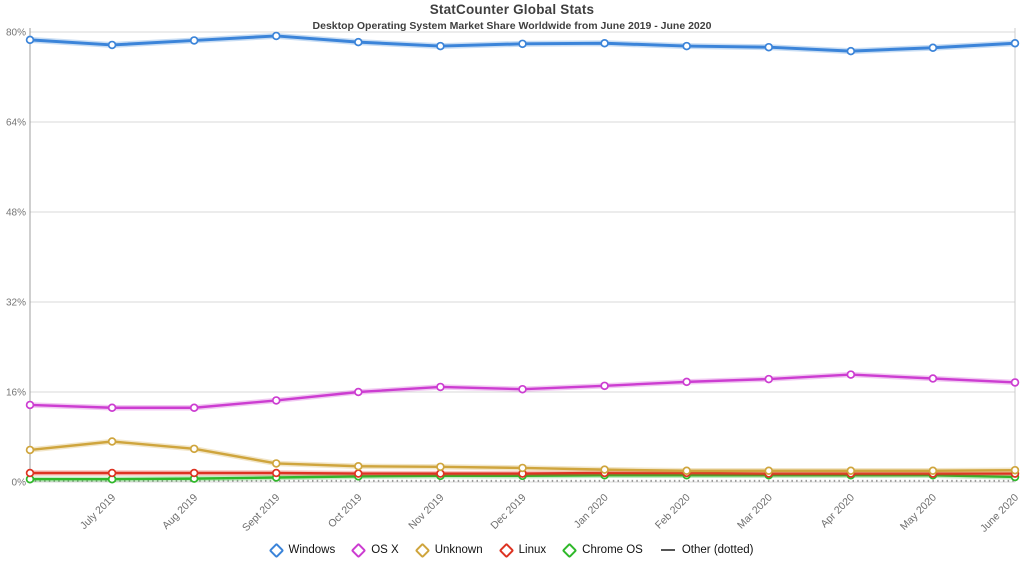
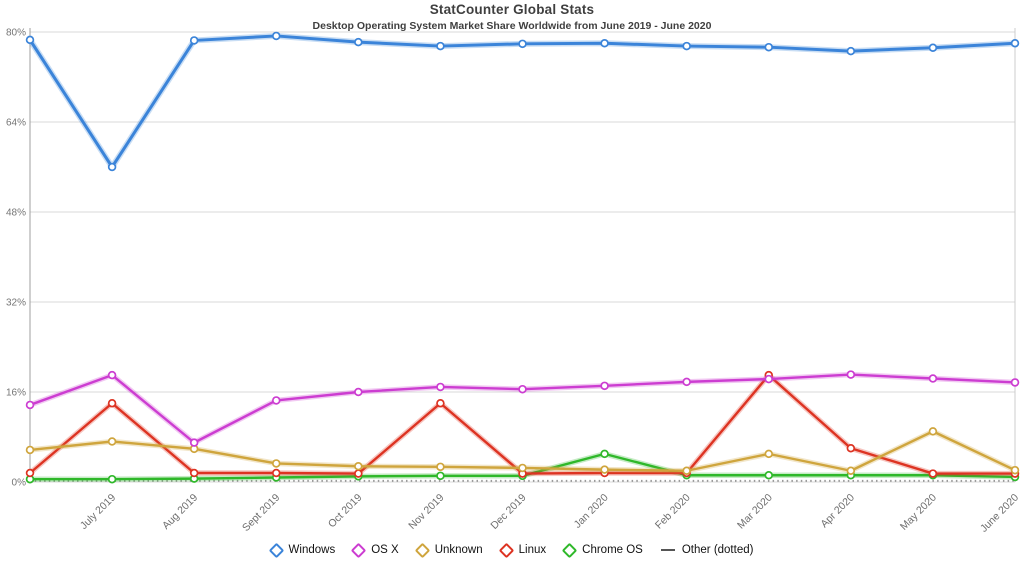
Windows/July 2019: 78% -> 56%
OS X/July 2019: 13% -> 19%
Linux/July 2019: 2% -> 14%
OS X/Aug 2019: 13% -> 7%
Linux/Nov 2019: 2% -> 14%
Chrome OS/Jan 2020: 1% -> 5%
Unknown/Mar 2020: 2% -> 5%
Linux/Mar 2020: 2% -> 19%
Linux/Apr 2020: 2% -> 6%
Unknown/May 2020: 2% -> 9%
